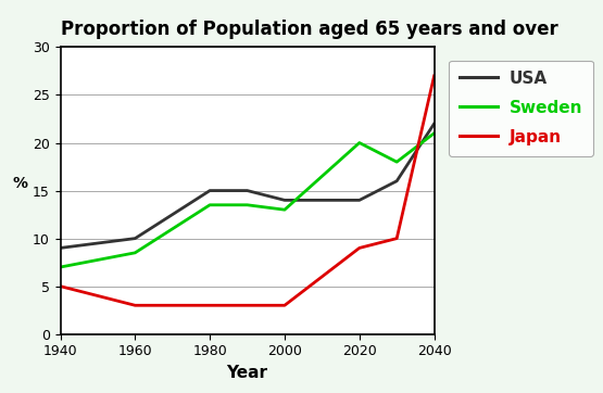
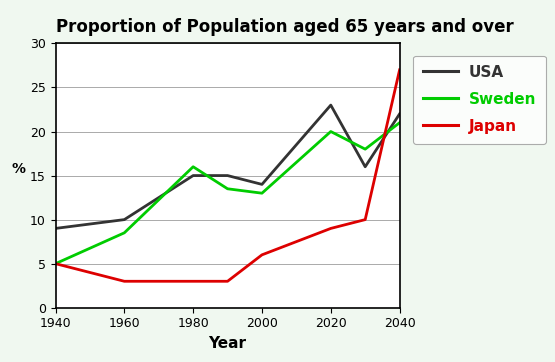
Sweden/1940: 7.0 -> 5.0
Sweden/1980: 13.5 -> 16.0
Japan/2000: 3 -> 6
USA/2020: 14 -> 23
